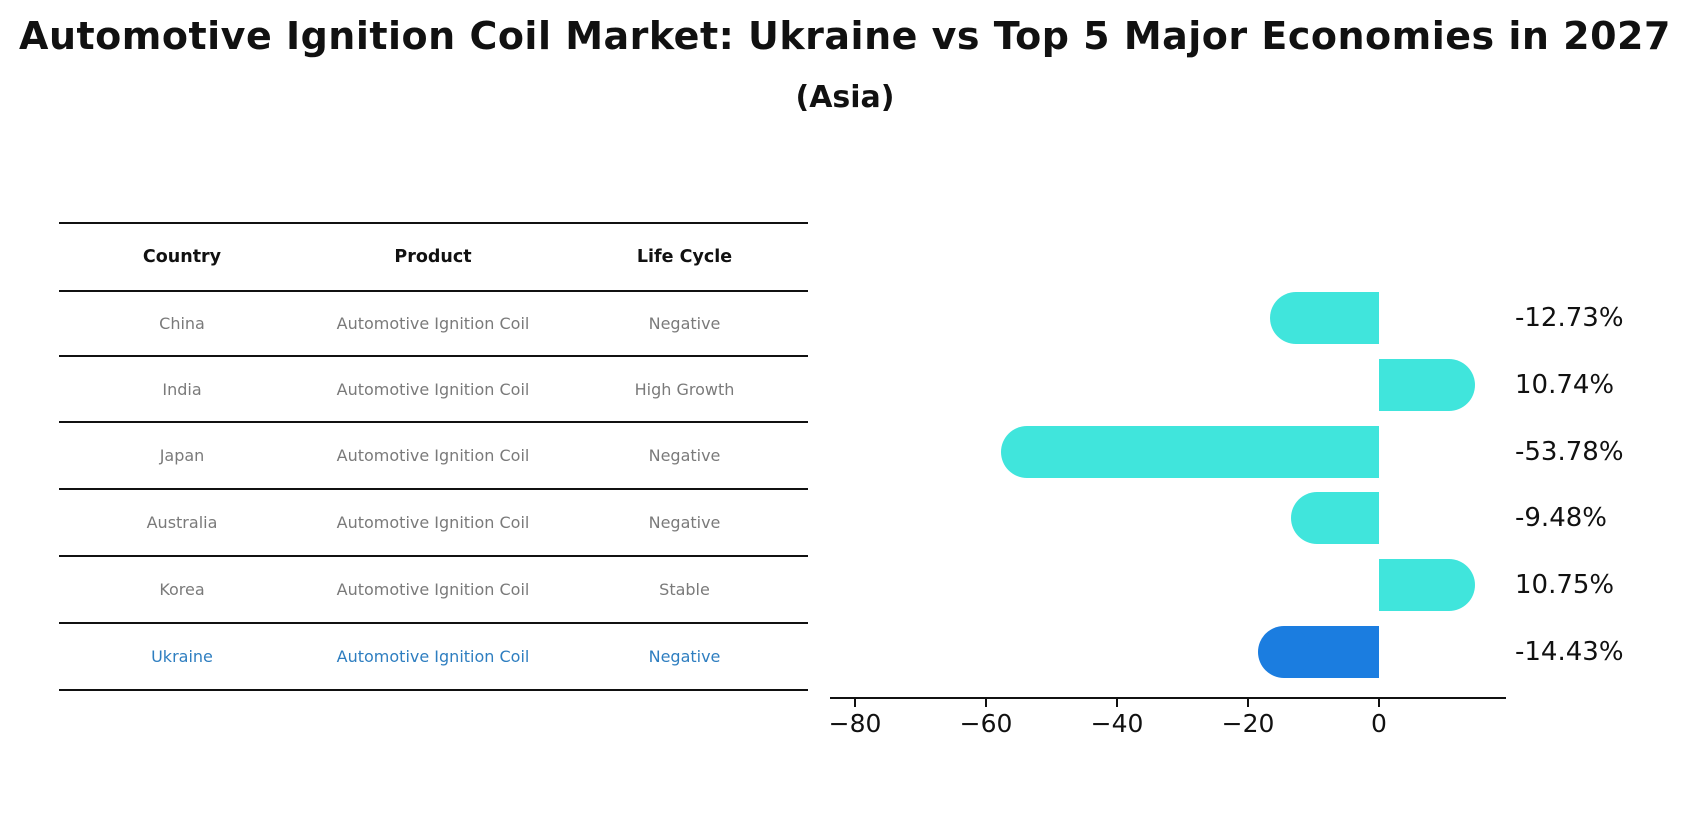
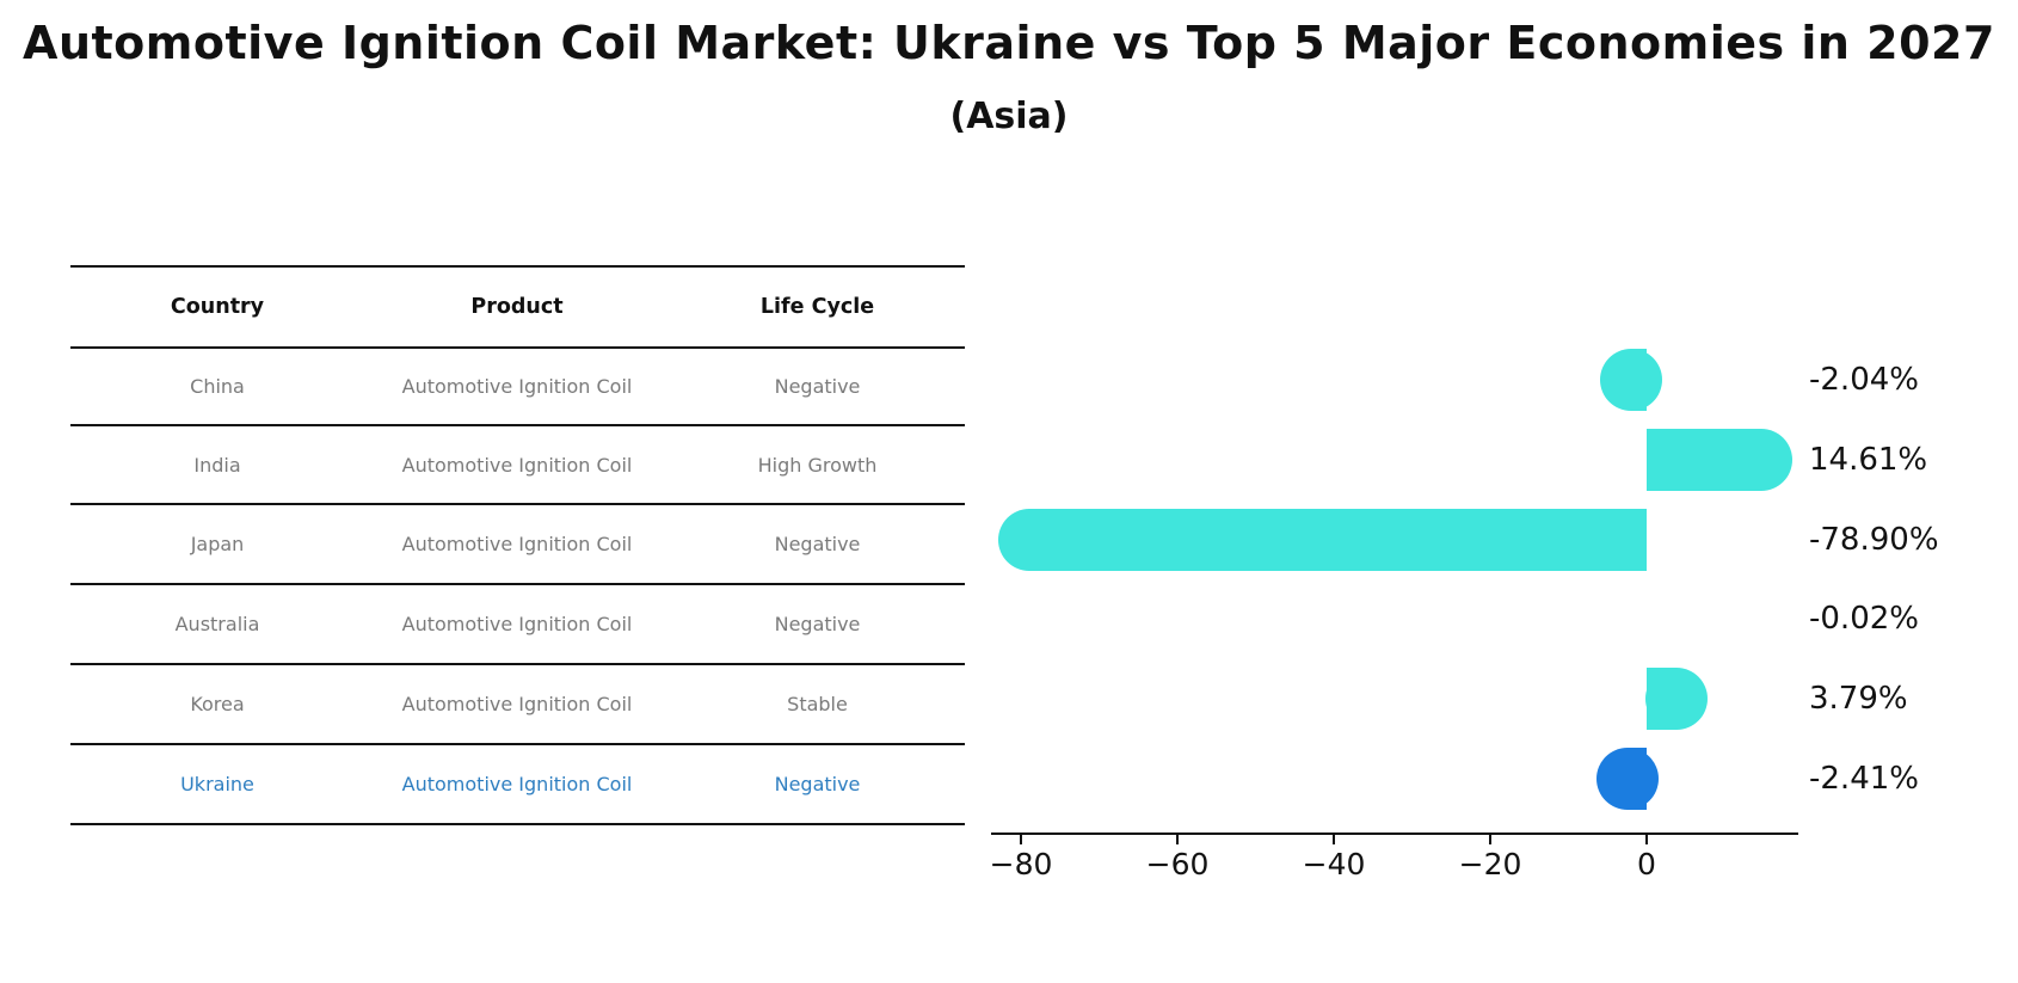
China: -12.73% -> -2.04%
India: 10.74% -> 14.61%
Japan: -53.78% -> -78.90%
Australia: -9.48% -> -0.02%
Korea: 10.75% -> 3.79%
Ukraine: -14.43% -> -2.41%
